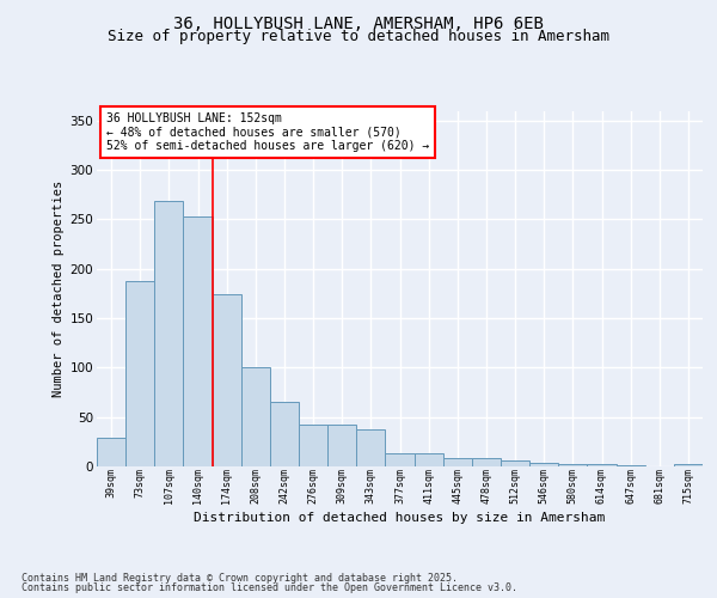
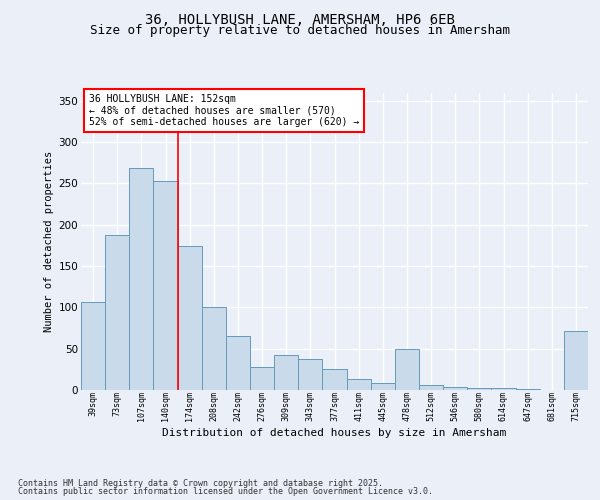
39sqm: 29 -> 106
276sqm: 42 -> 28
377sqm: 13 -> 26
478sqm: 8 -> 50
715sqm: 2 -> 72
